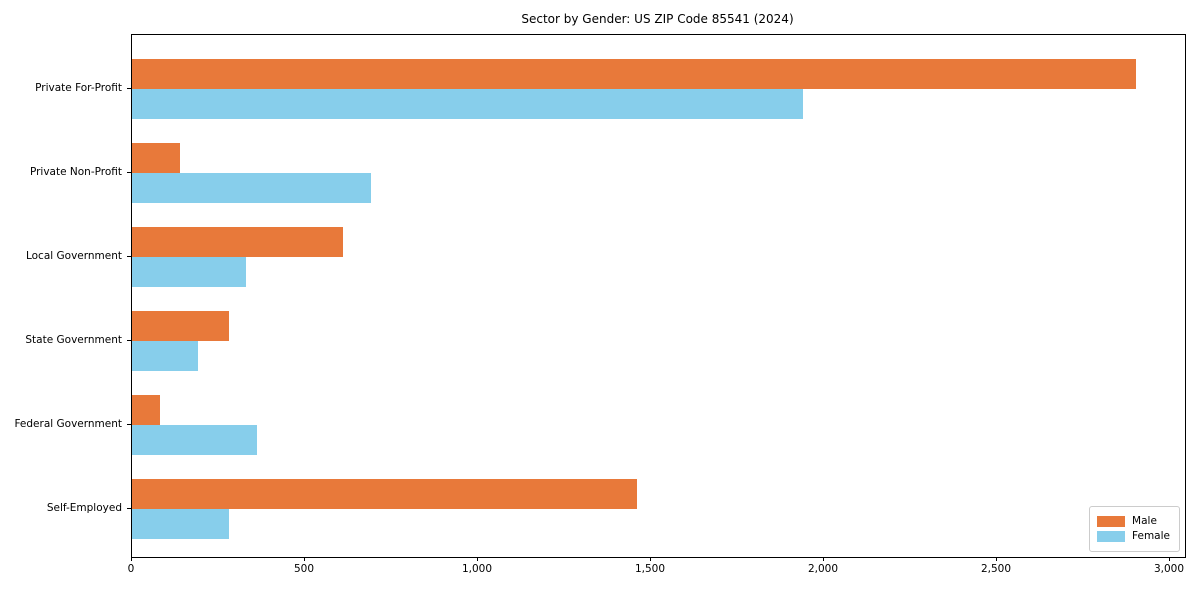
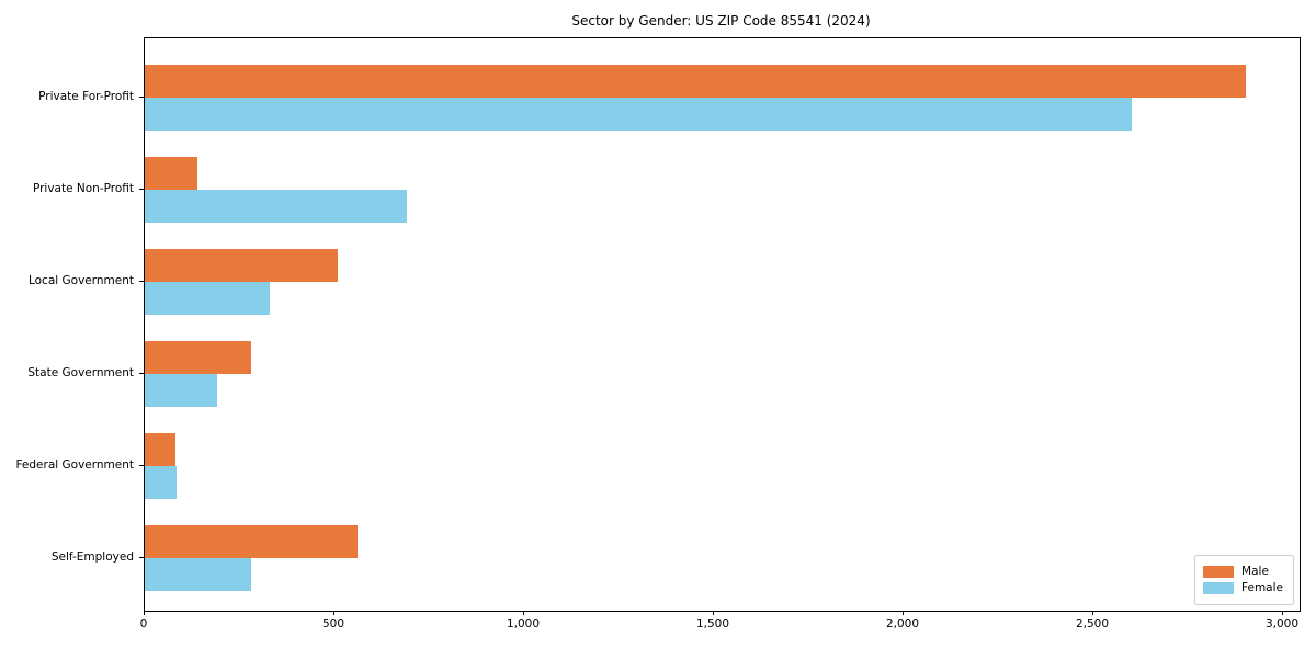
Female/Private For-Profit: 1940 -> 2600
Male/Local Government: 610 -> 510
Female/Federal Government: 360 -> 80
Male/Self-Employed: 1460 -> 560
